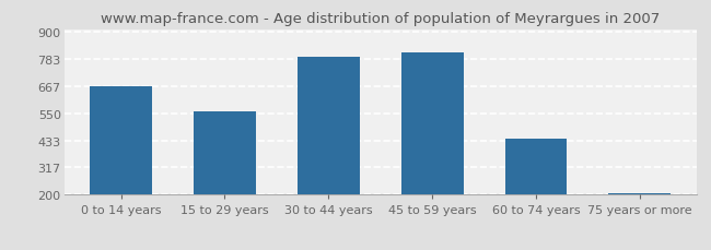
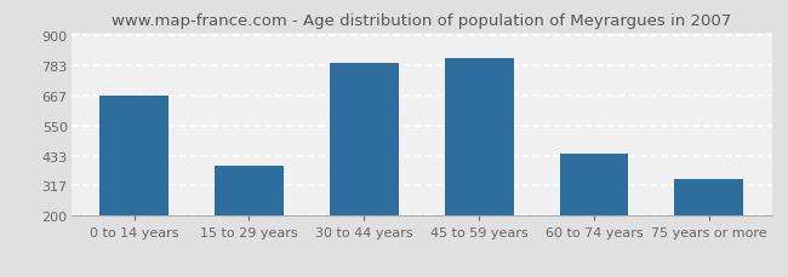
15 to 29 years: 557 -> 395
75 years or more: 207 -> 340
